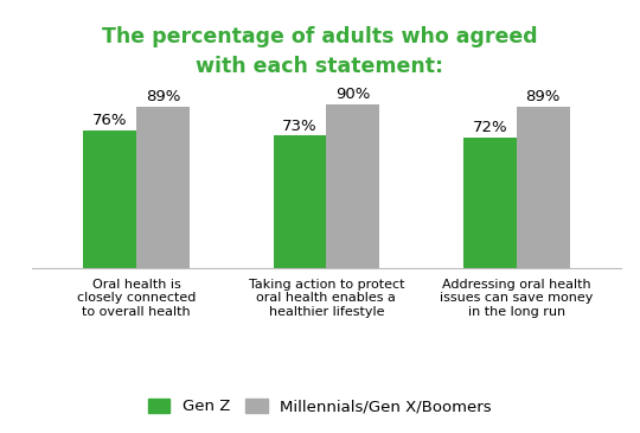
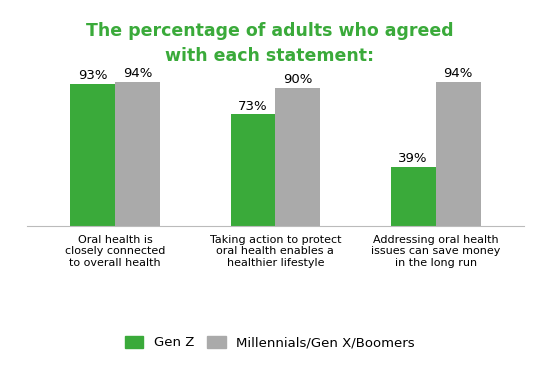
Gen Z/Oral health is closely connected to overall health: 76% -> 93%
Millennials/Gen X/Boomers/Oral health is closely connected to overall health: 89% -> 94%
Gen Z/Addressing oral health issues can save money in the long run: 72% -> 39%
Millennials/Gen X/Boomers/Addressing oral health issues can save money in the long run: 89% -> 94%
